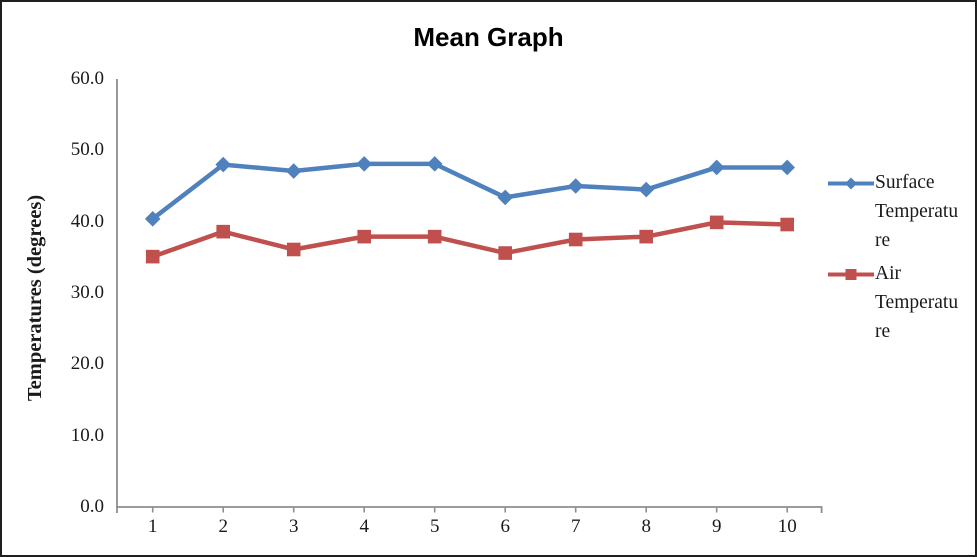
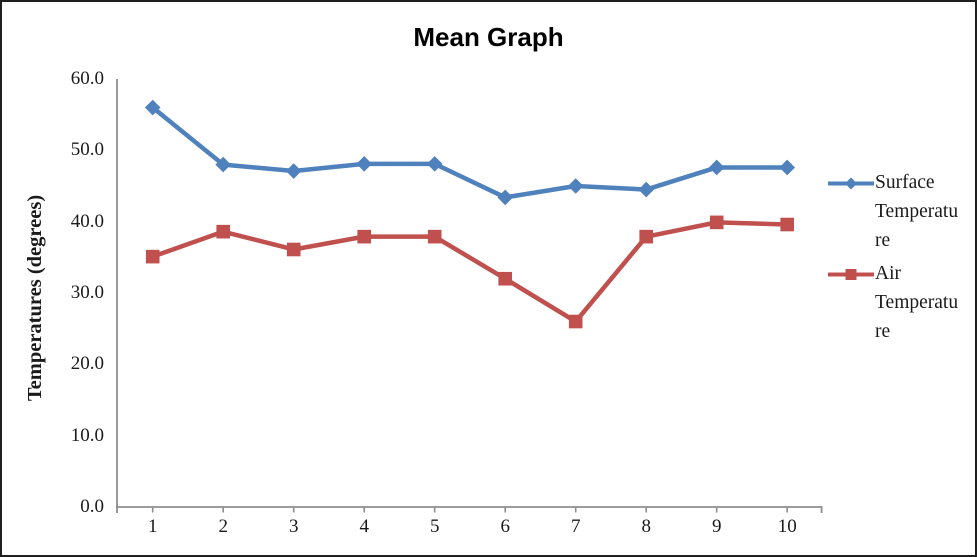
Surface Temperature/1: 40 -> 56
Air Temperature/6: 36 -> 32
Air Temperature/7: 38 -> 26
